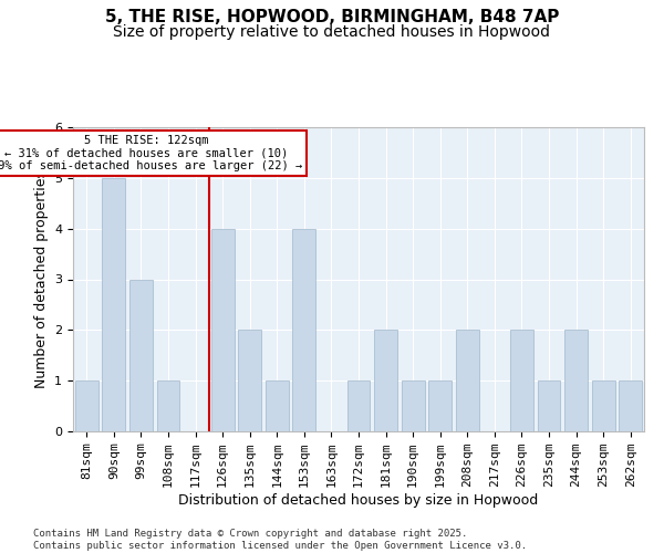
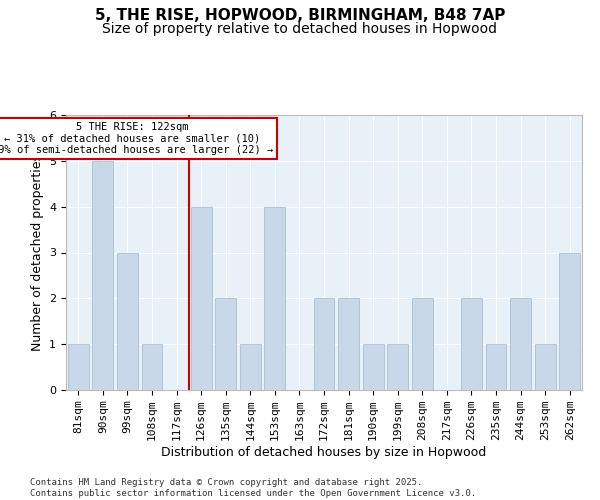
172sqm: 1 -> 2
262sqm: 1 -> 3
